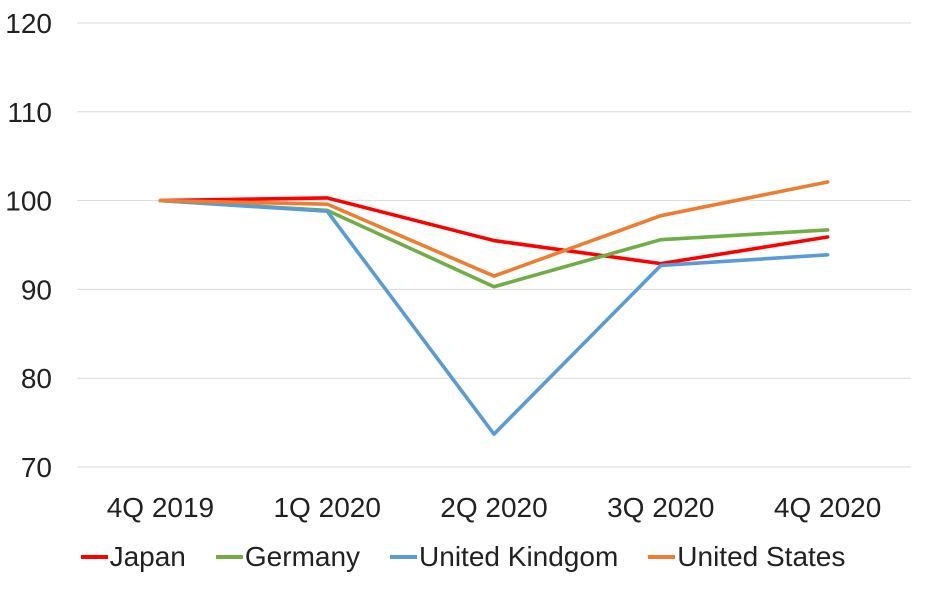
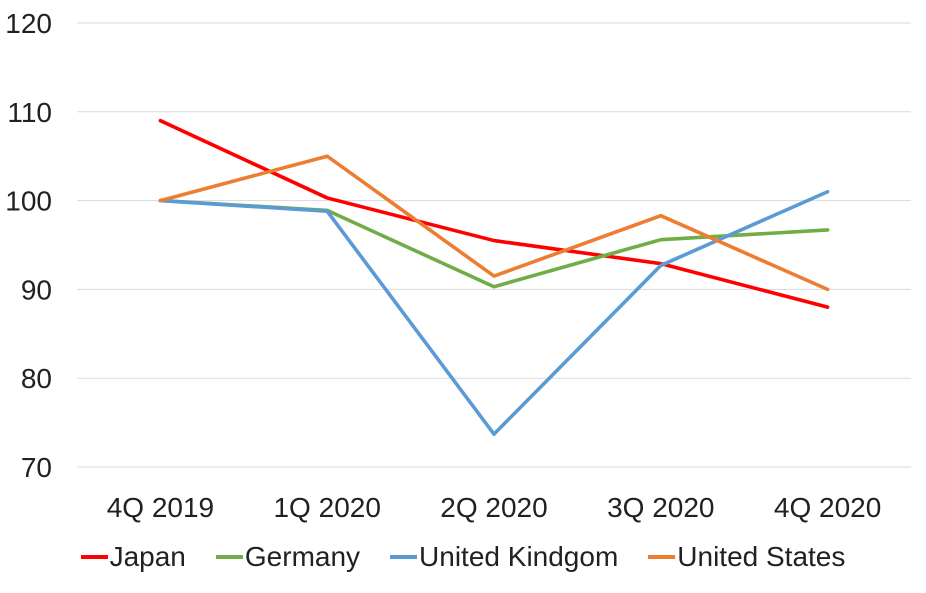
Japan/4Q 2019: 100 -> 109
United States/1Q 2020: 100 -> 105
Japan/4Q 2020: 96 -> 88
United Kindgom/4Q 2020: 94 -> 101
United States/4Q 2020: 102 -> 90
